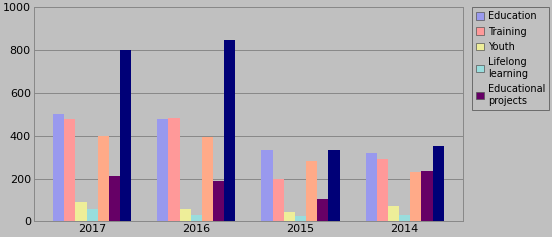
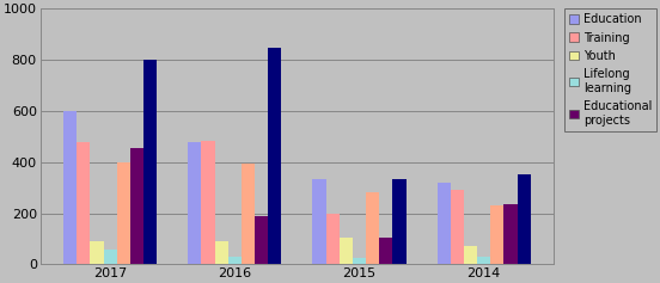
Education/2017: 500 -> 600
Educational projects/2017: 210 -> 455
Youth/2016: 60 -> 90
Youth/2015: 45 -> 105
